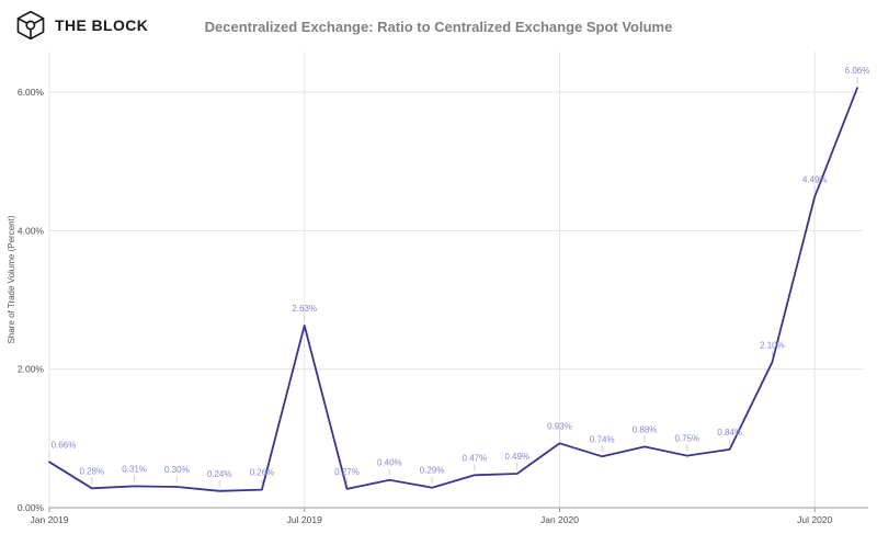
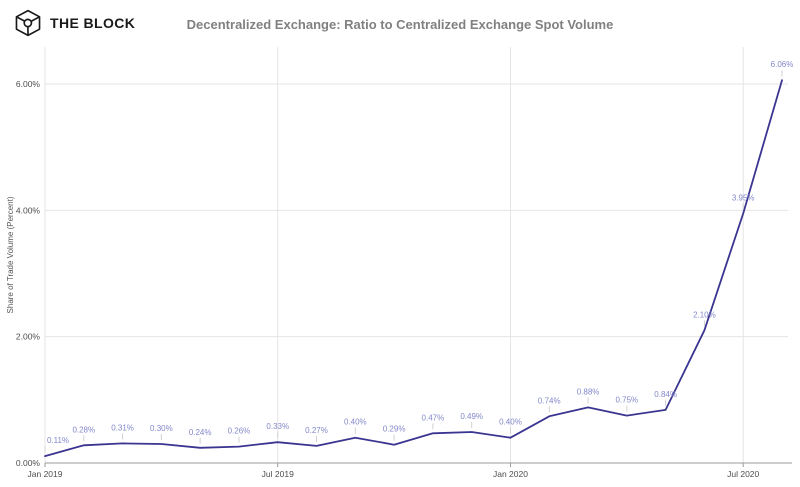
Jan 2019: 0.66% -> 0.11%
Jul 2019: 2.63% -> 0.33%
Jan 2020: 0.93% -> 0.40%
Jul 2020: 4.49% -> 3.95%
